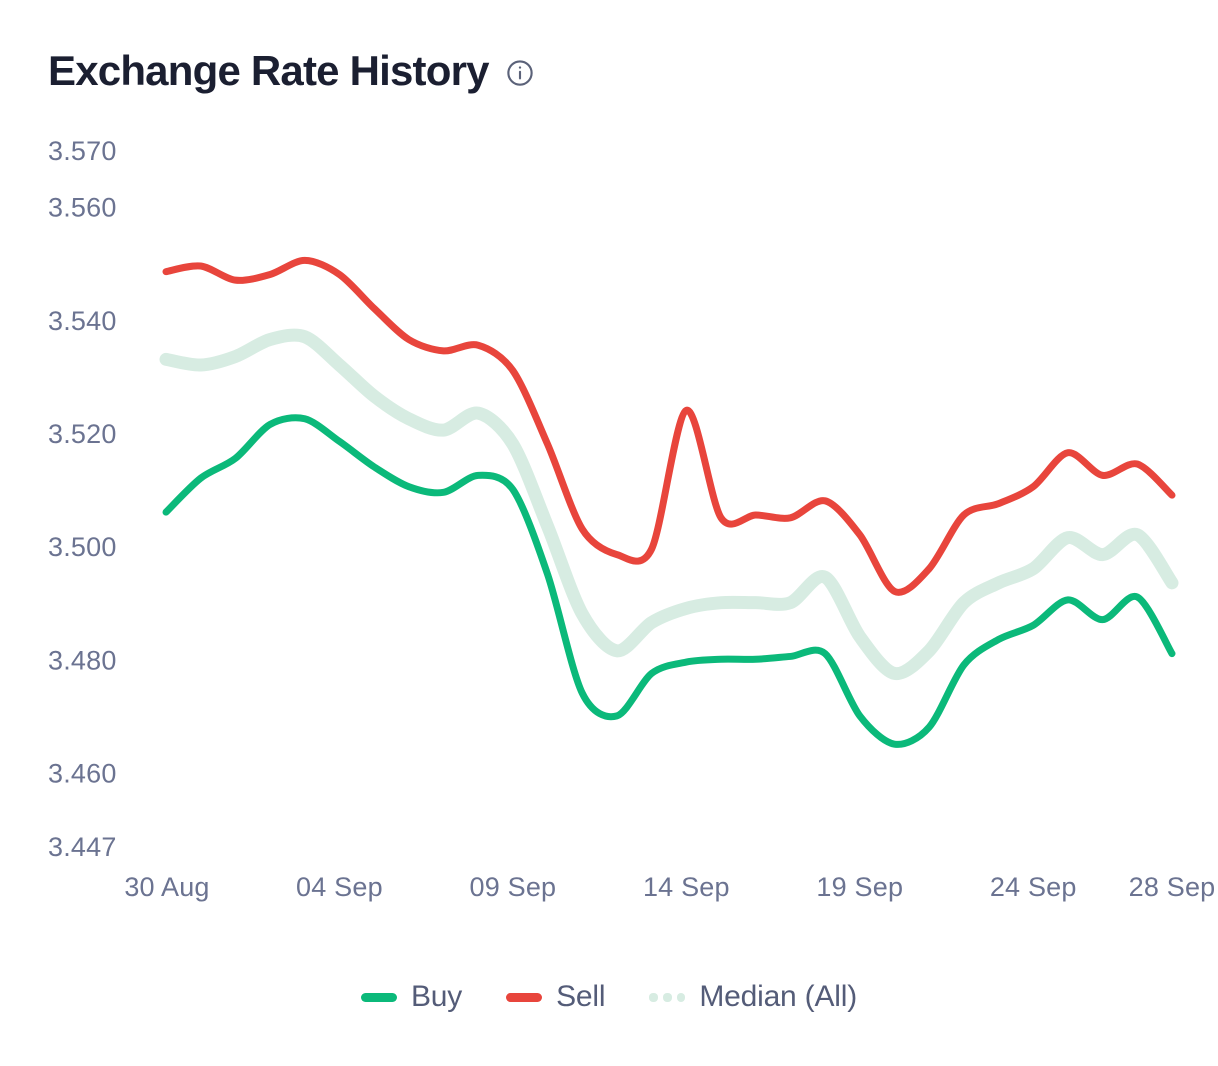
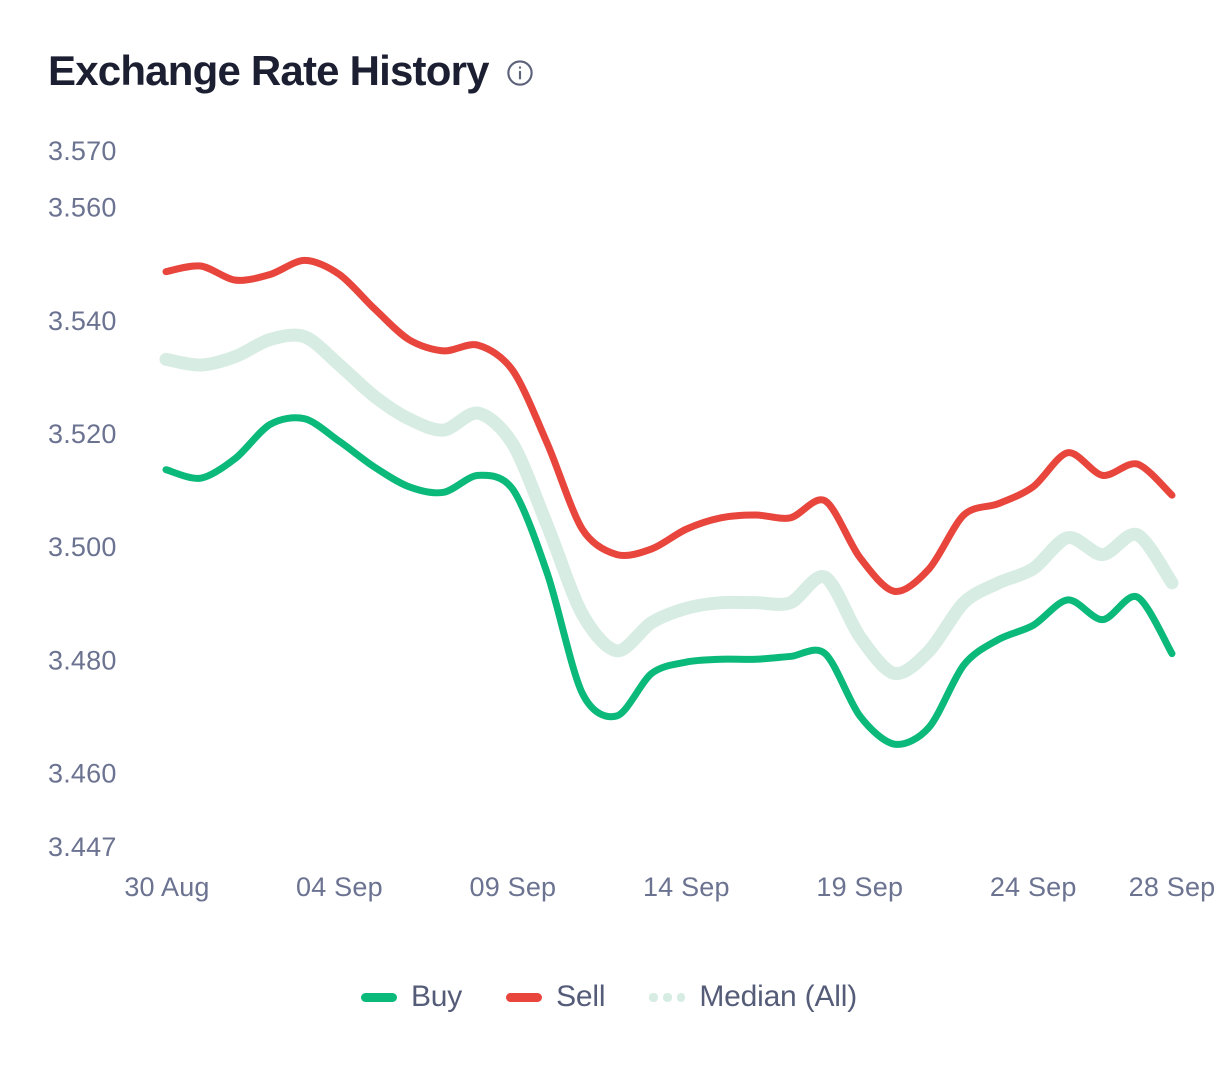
Buy/30 Aug: 3.506 -> 3.514
Sell/14 Sep: 3.524 -> 3.503
Sell/19 Sep: 3.502 -> 3.498
